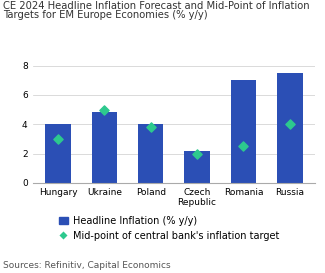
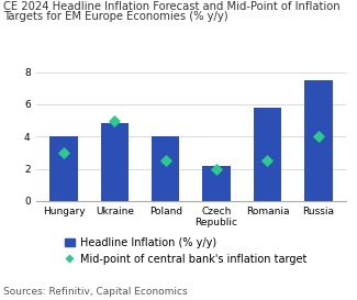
Mid-point of central bank's inflation target/Poland: 3.8 -> 2.5
Headline Inflation (% y/y)/Romania: 7.0 -> 5.8
